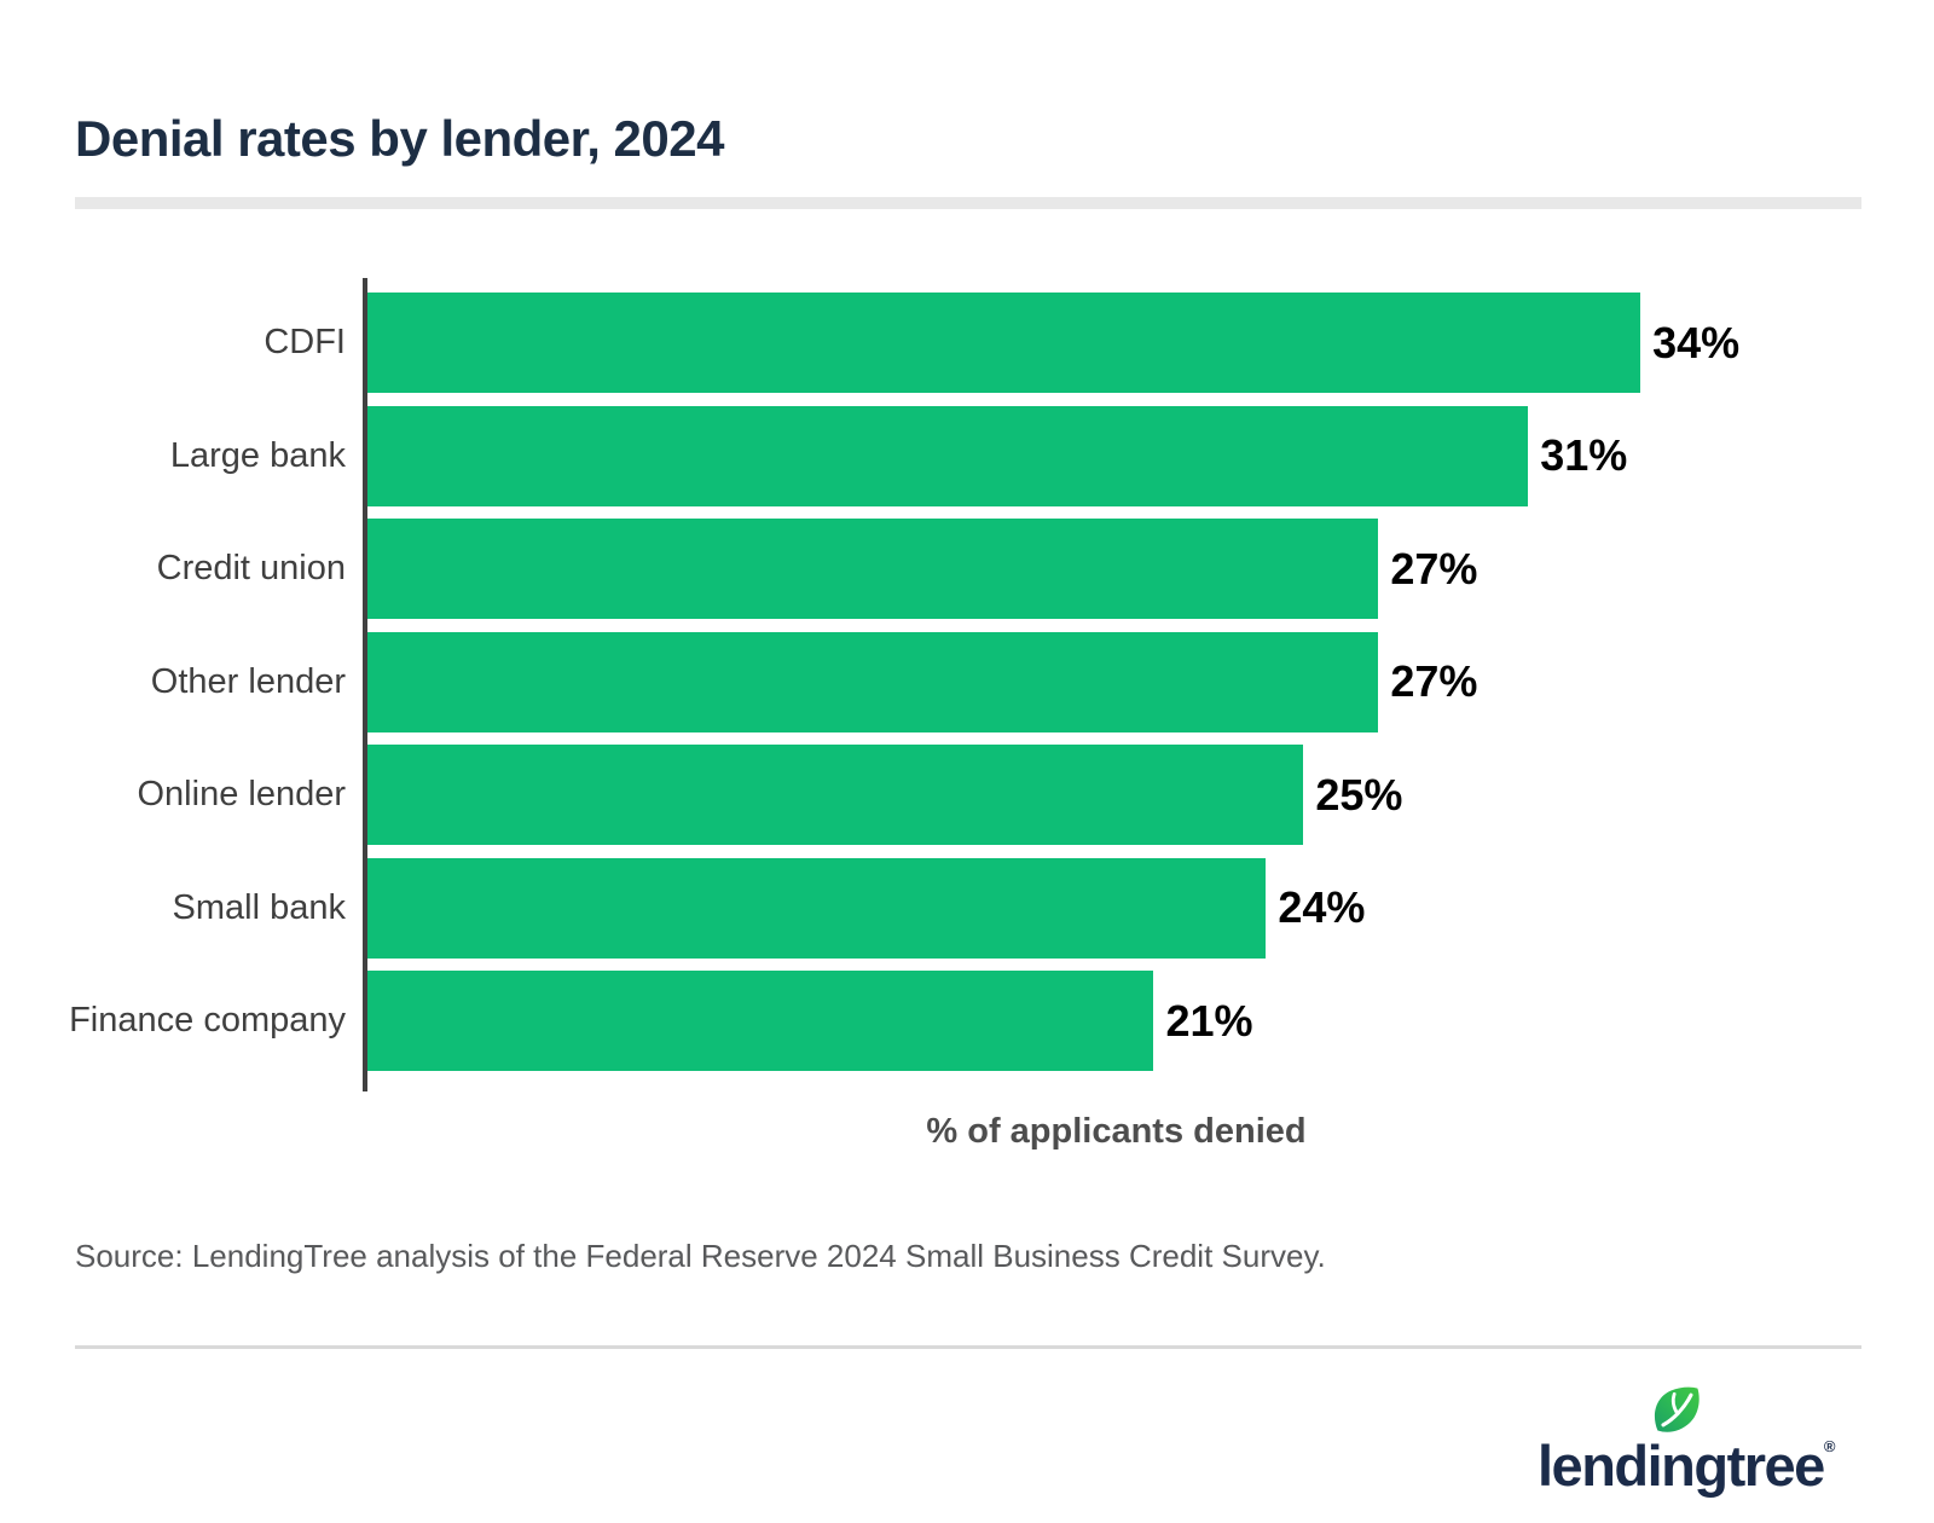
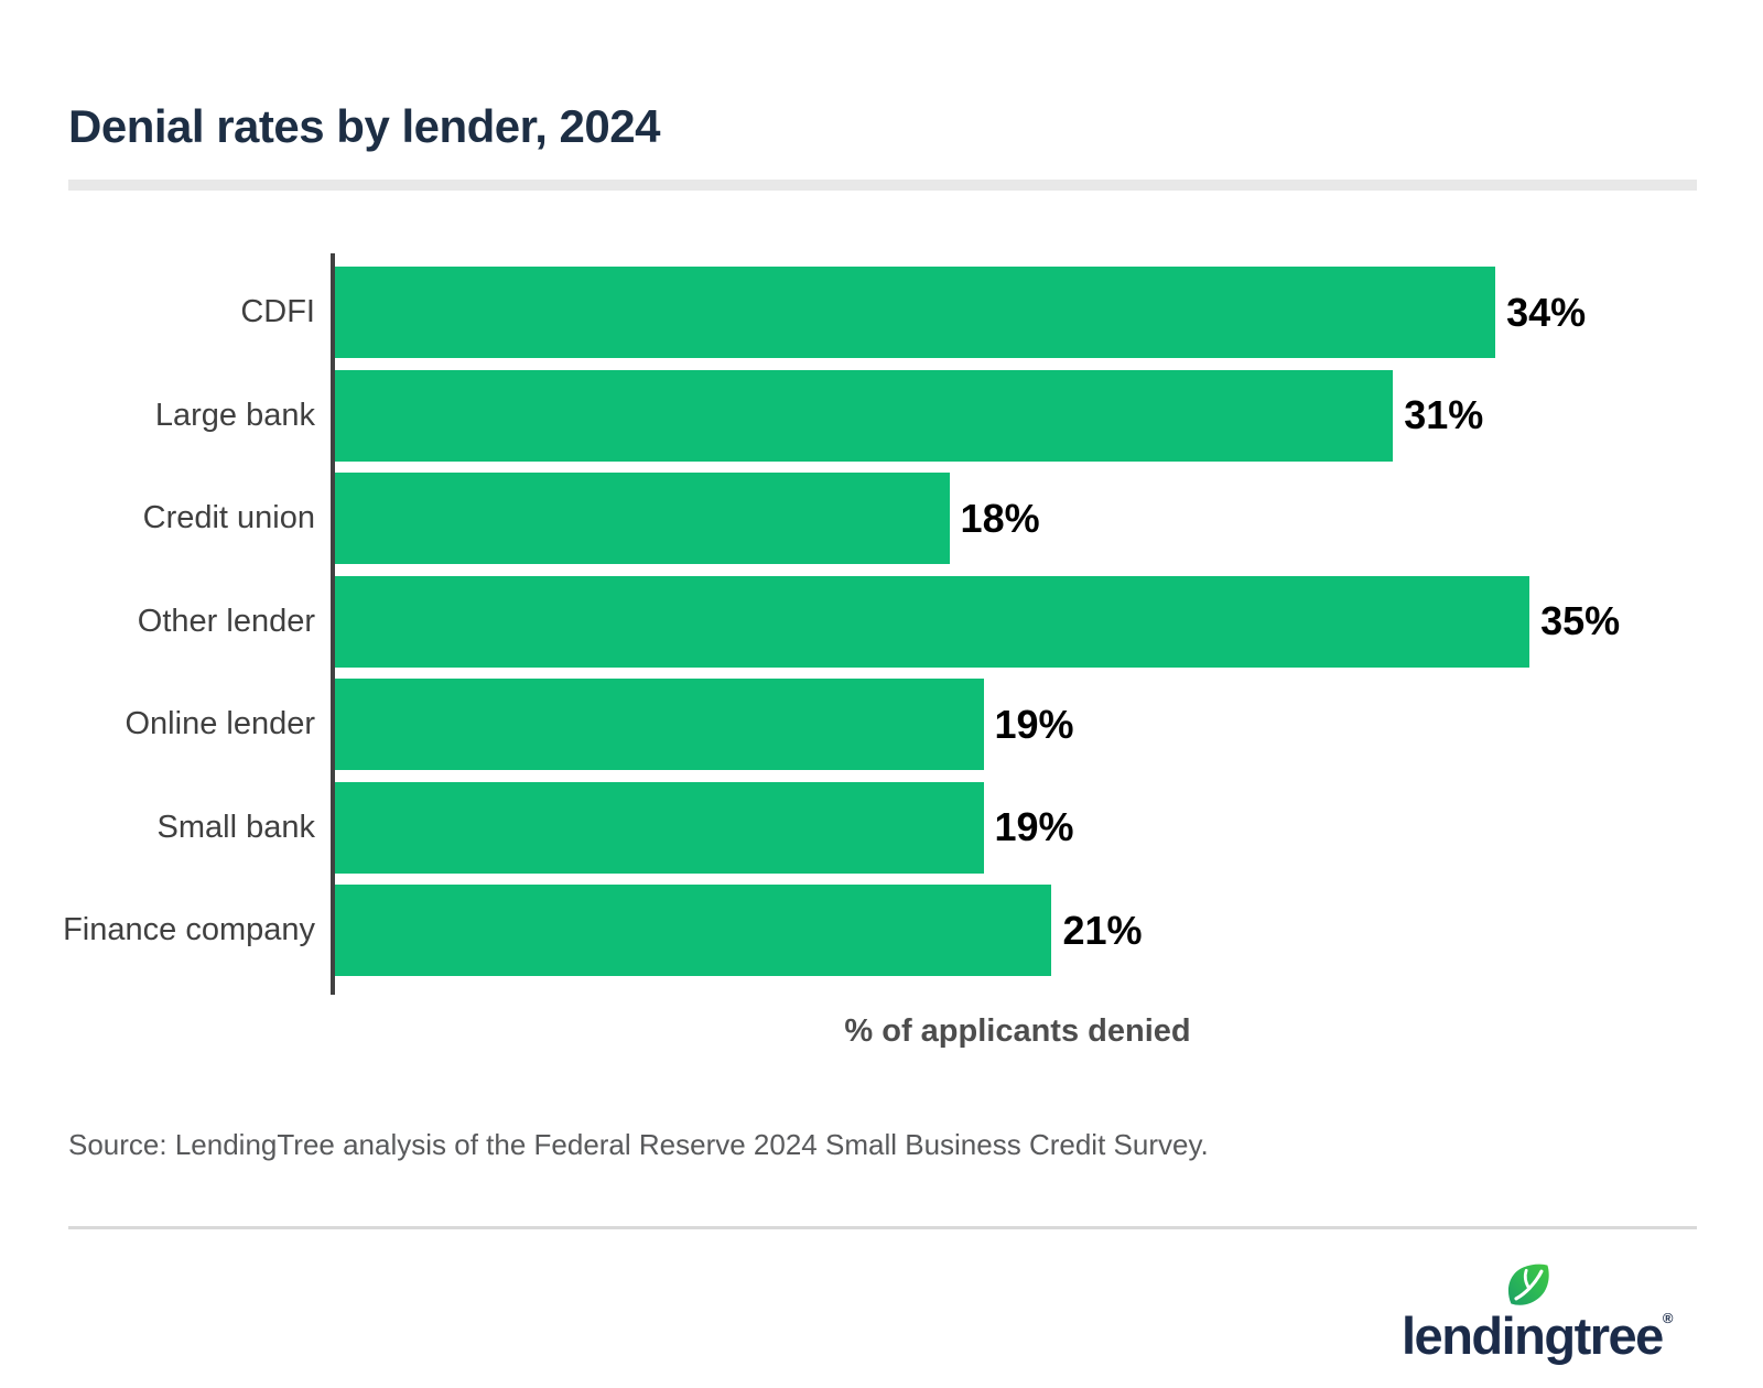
Credit union: 27% -> 18%
Other lender: 27% -> 35%
Online lender: 25% -> 19%
Small bank: 24% -> 19%
